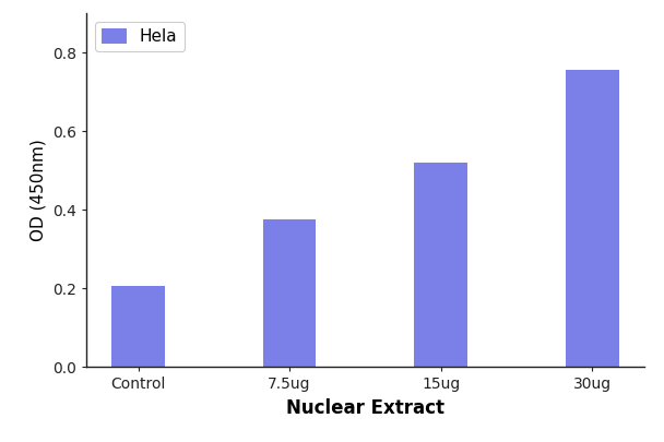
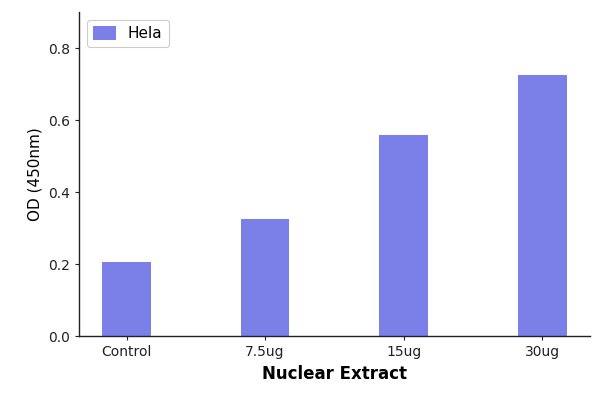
7.5ug: 0.375 -> 0.325
15ug: 0.520 -> 0.560
30ug: 0.755 -> 0.725
